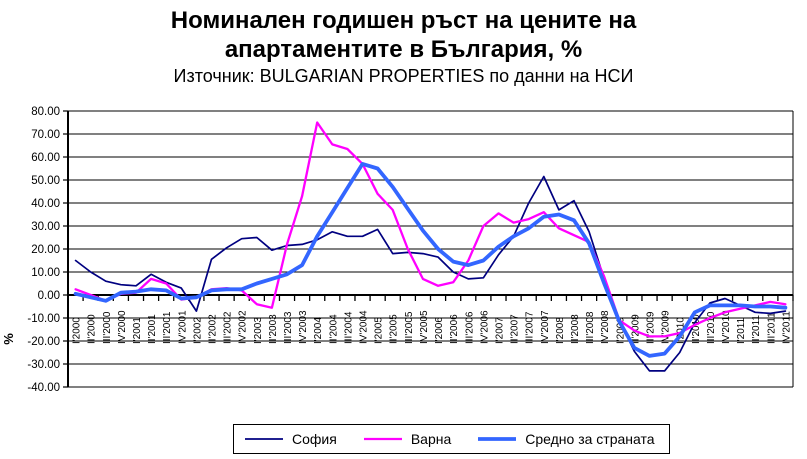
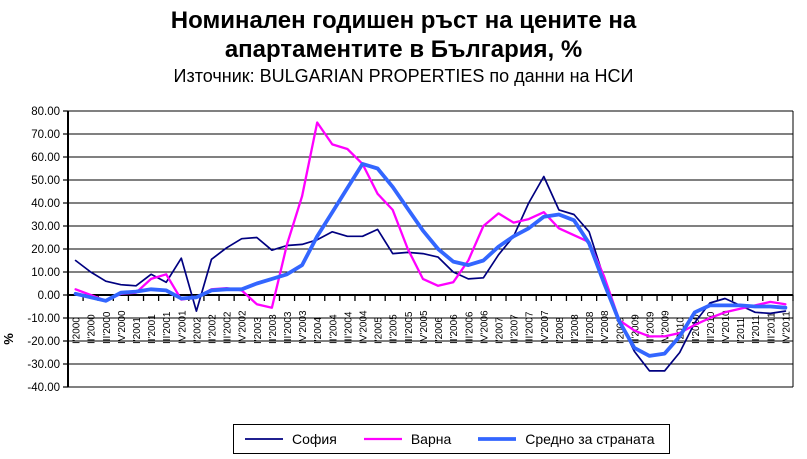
Варна/III'2001: 5 -> 9
София/IV'2001: 3 -> 16
София/II'2008: 41 -> 35
